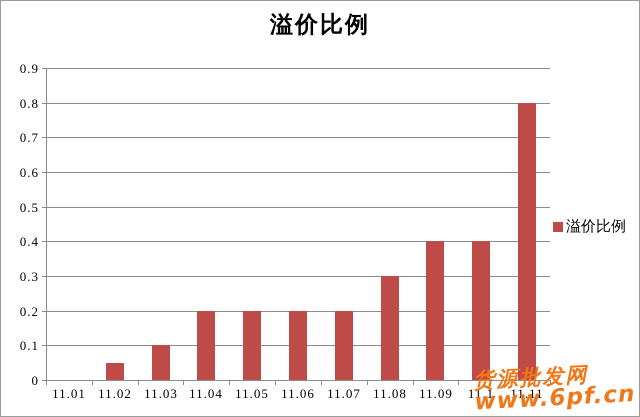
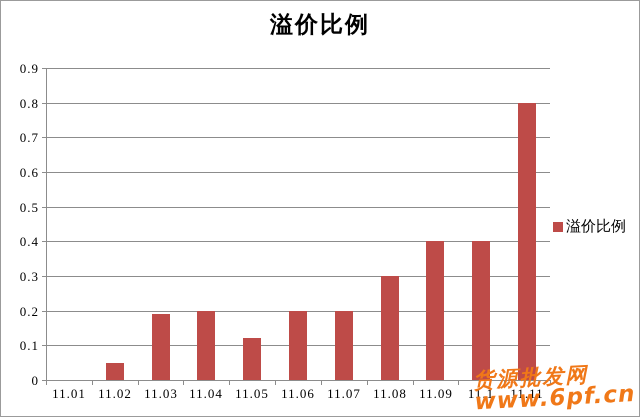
11.03: 0.10 -> 0.19
11.05: 0.20 -> 0.12
